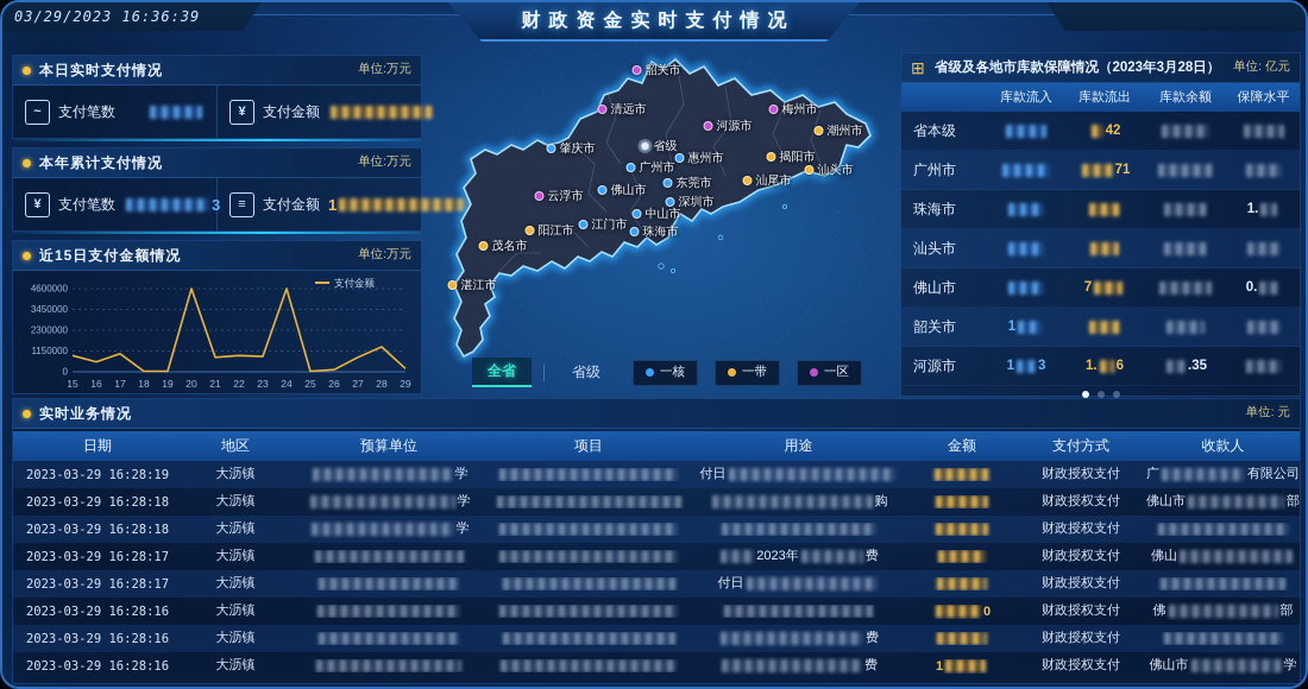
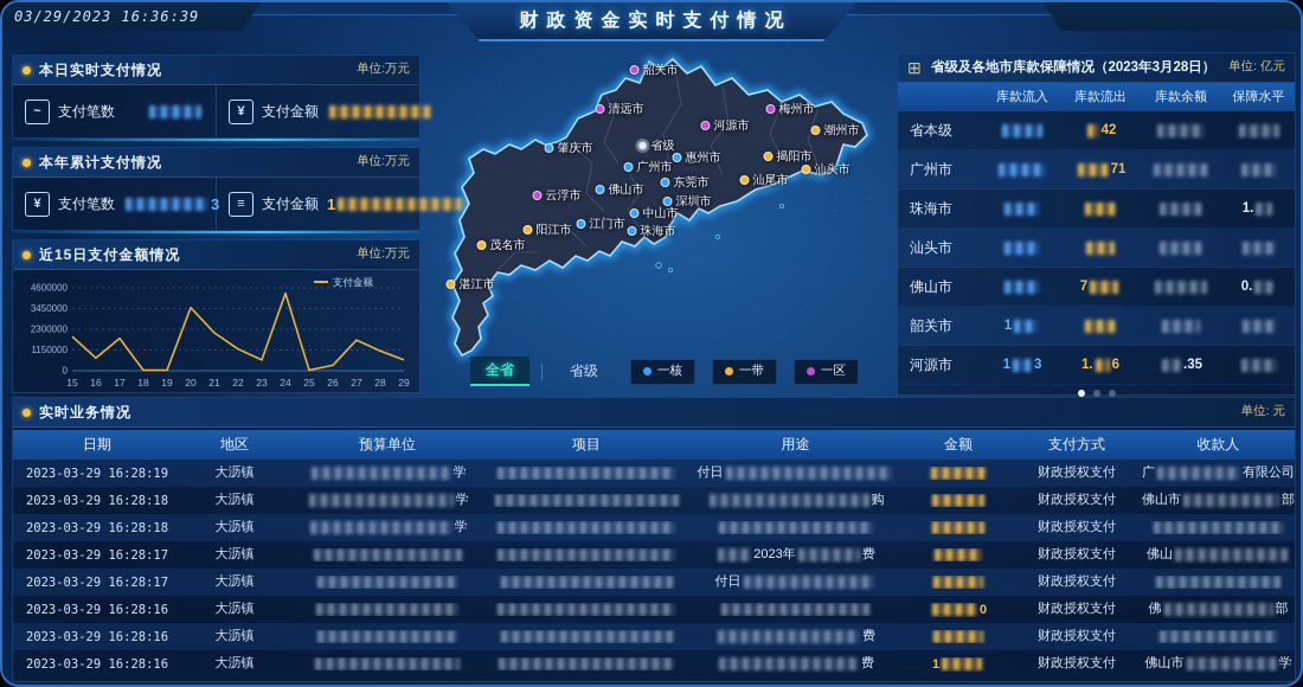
15: 900000 -> 1900000
16: 600000 -> 700000
17: 1000000 -> 1800000
20: 4600000 -> 3500000
21: 800000 -> 2100000
22: 900000 -> 1200000
23: 800000 -> 600000
24: 4600000 -> 4300000
26: 100000 -> 300000
27: 800000 -> 1700000
28: 1400000 -> 1100000
29: 200000 -> 600000
